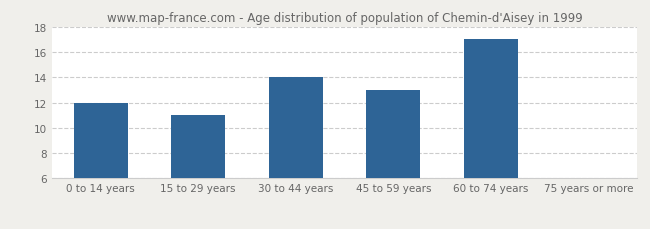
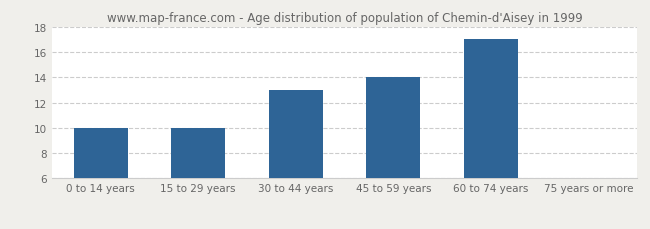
0 to 14 years: 12 -> 10
15 to 29 years: 11 -> 10
30 to 44 years: 14 -> 13
45 to 59 years: 13 -> 14
